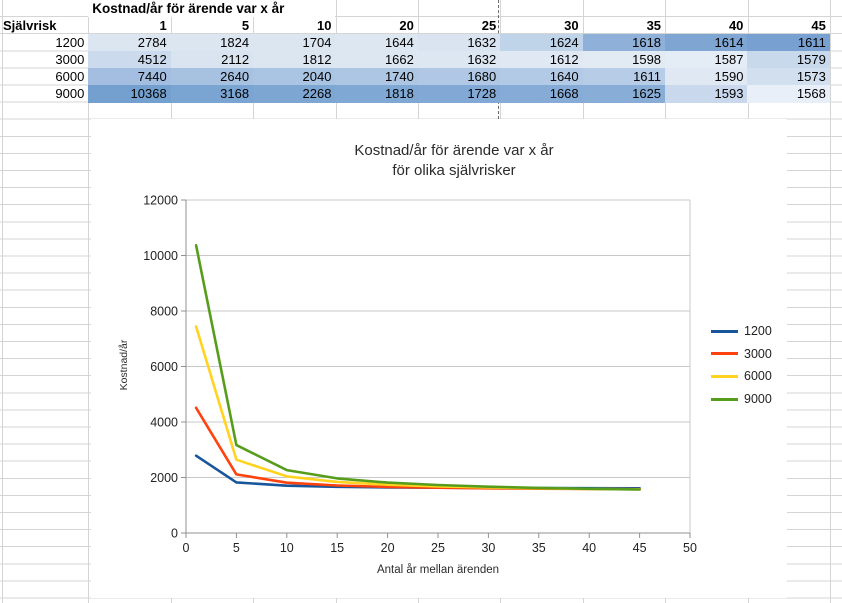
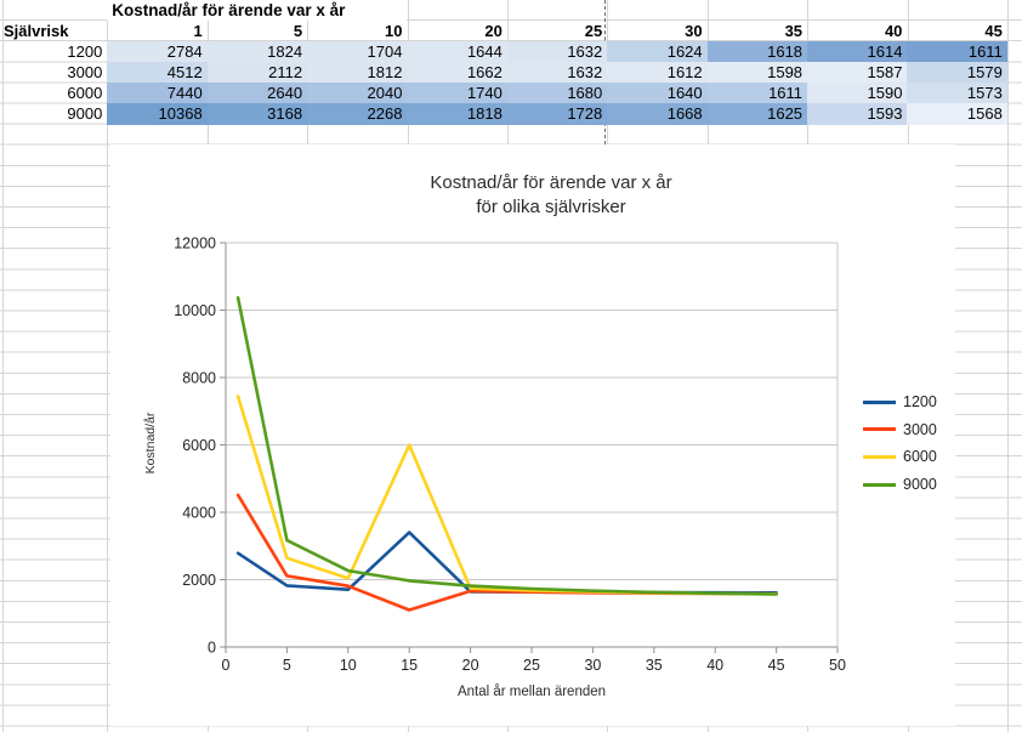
1200/15: 1700 -> 3400
3000/15: 1700 -> 1100
6000/15: 1800 -> 6000
